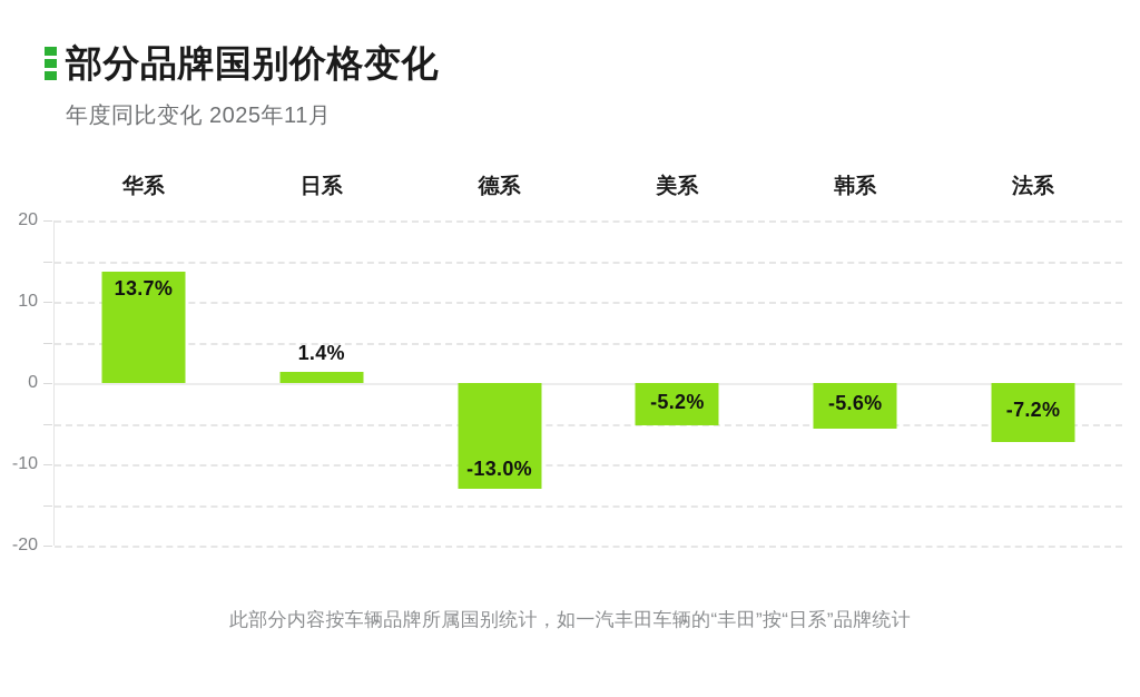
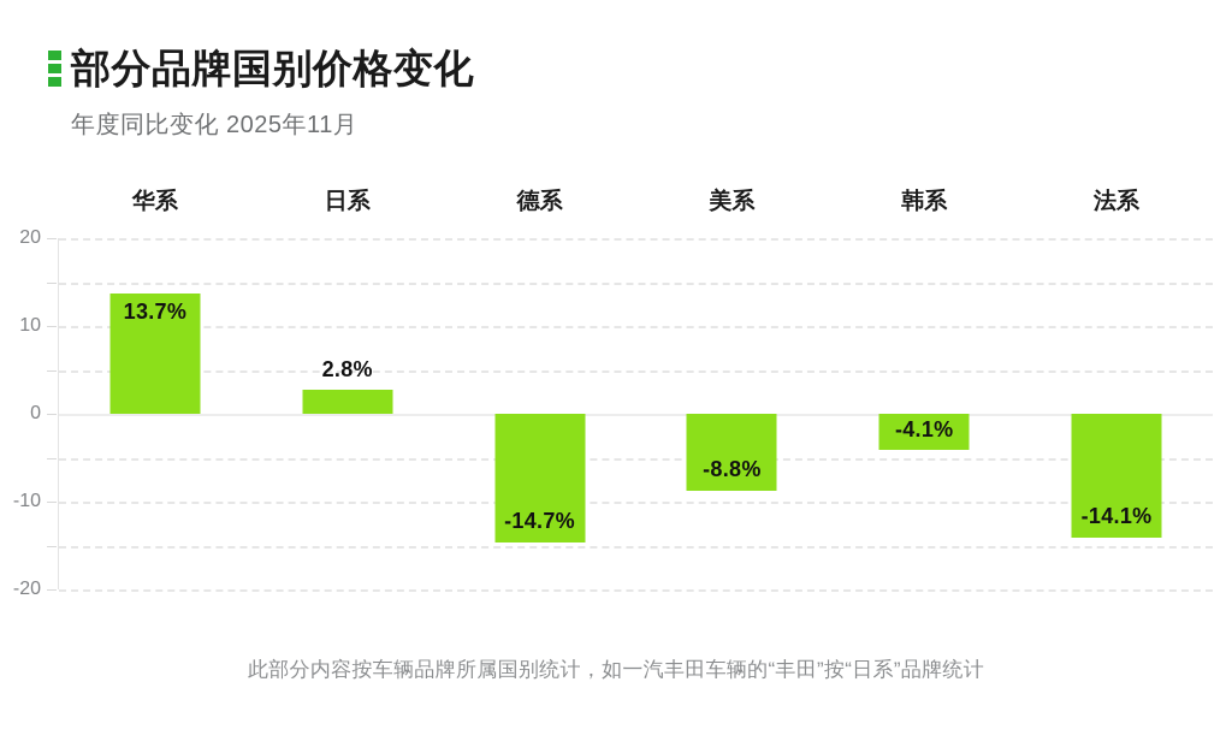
日系: 1.4% -> 2.8%
德系: -13.0% -> -14.7%
美系: -5.2% -> -8.8%
韩系: -5.6% -> -4.1%
法系: -7.2% -> -14.1%
